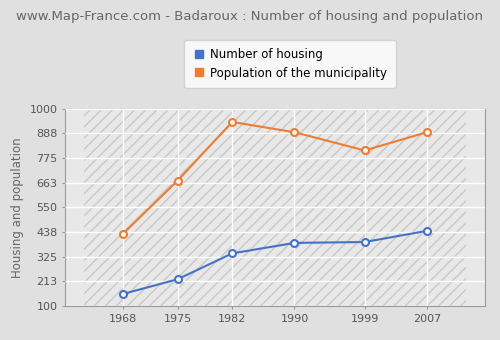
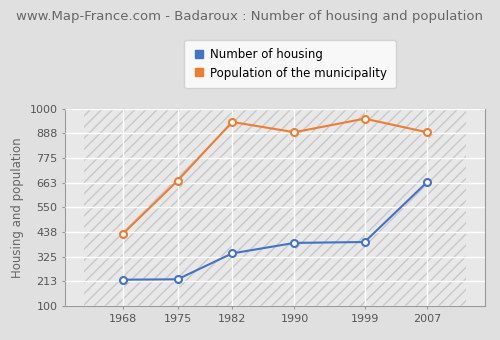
Number of housing/1968: 155 -> 220
Population of the municipality/1999: 810 -> 955
Number of housing/2007: 443 -> 665
